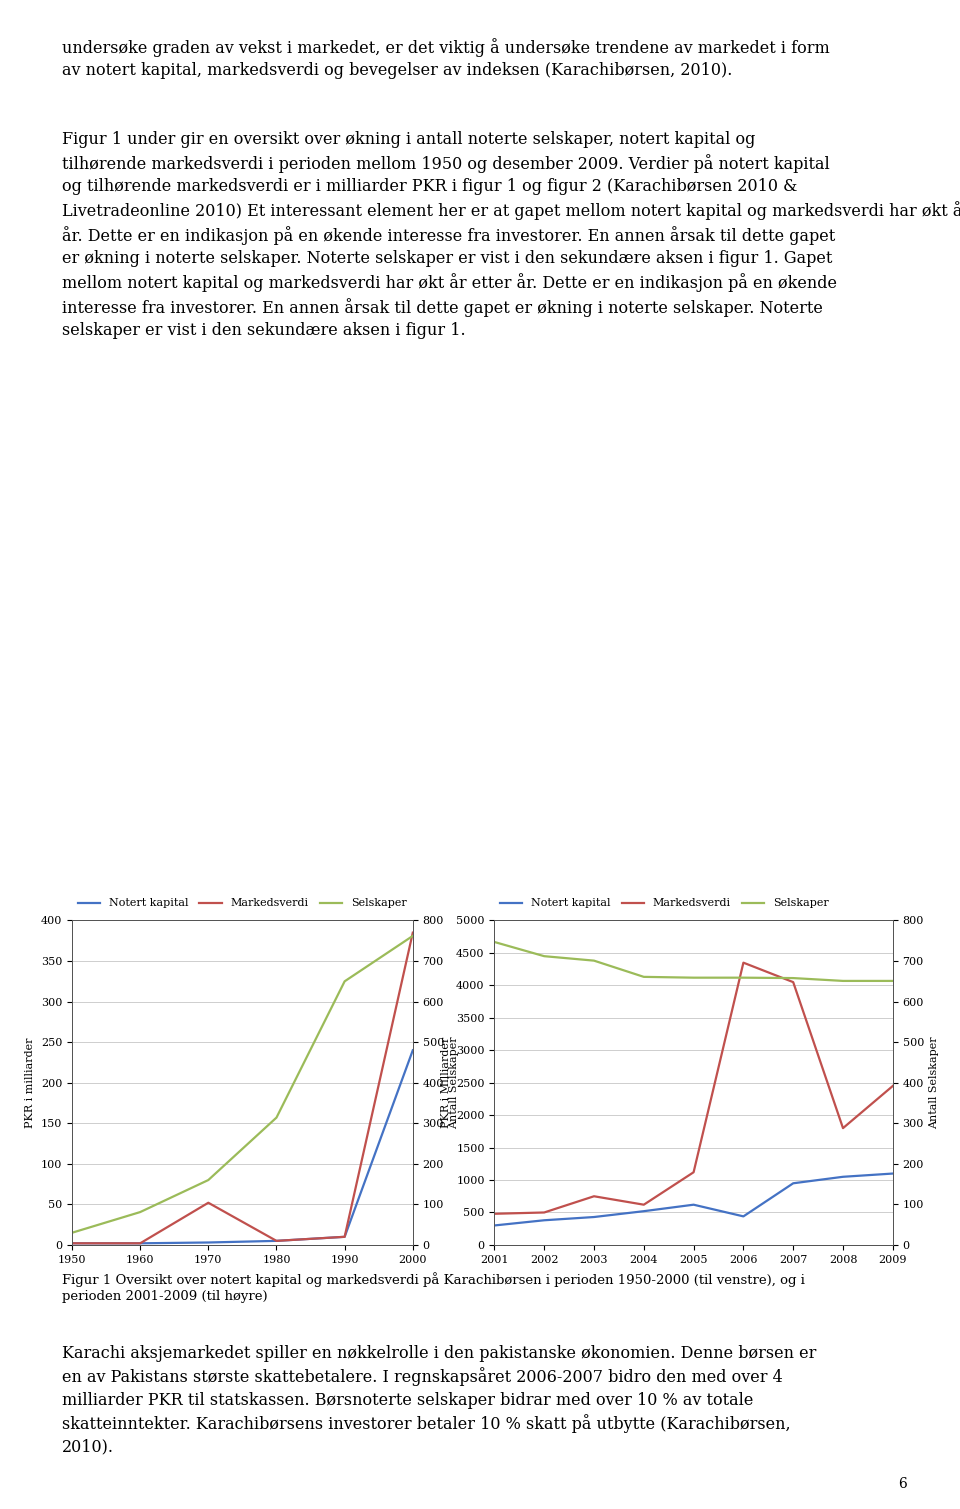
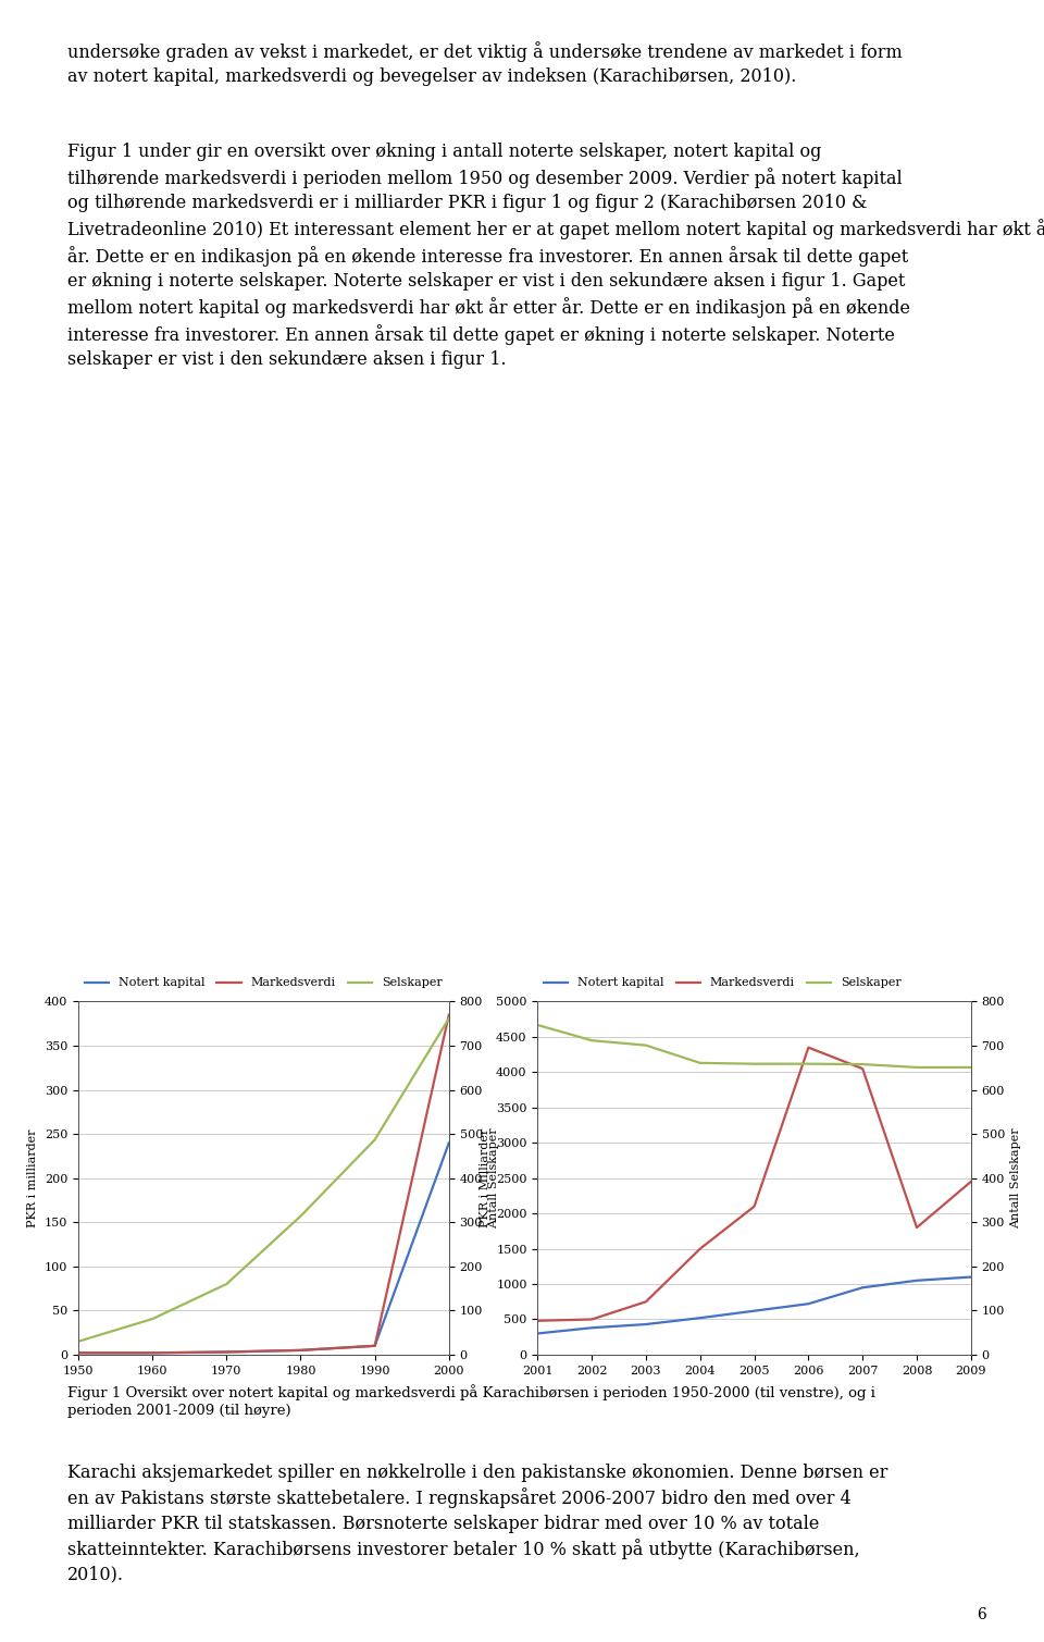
Markedsverdi/1970: 52 -> 3
Selskaper/1990: 650 -> 487
Markedsverdi/2004: 620 -> 1500
Markedsverdi/2005: 1120 -> 2100
Notert kapital/2006: 440 -> 720
